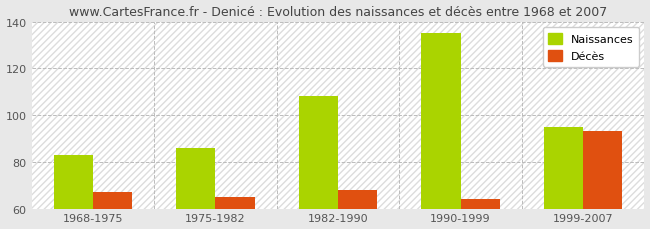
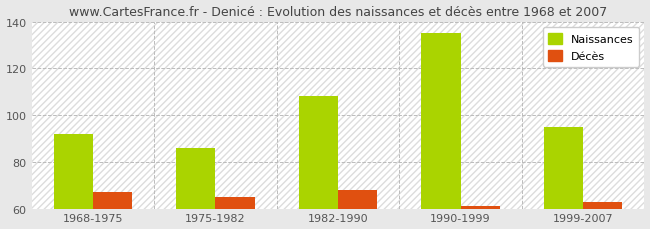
Naissances/1968-1975: 83 -> 92
Décès/1990-1999: 64 -> 61
Décès/1999-2007: 93 -> 63
